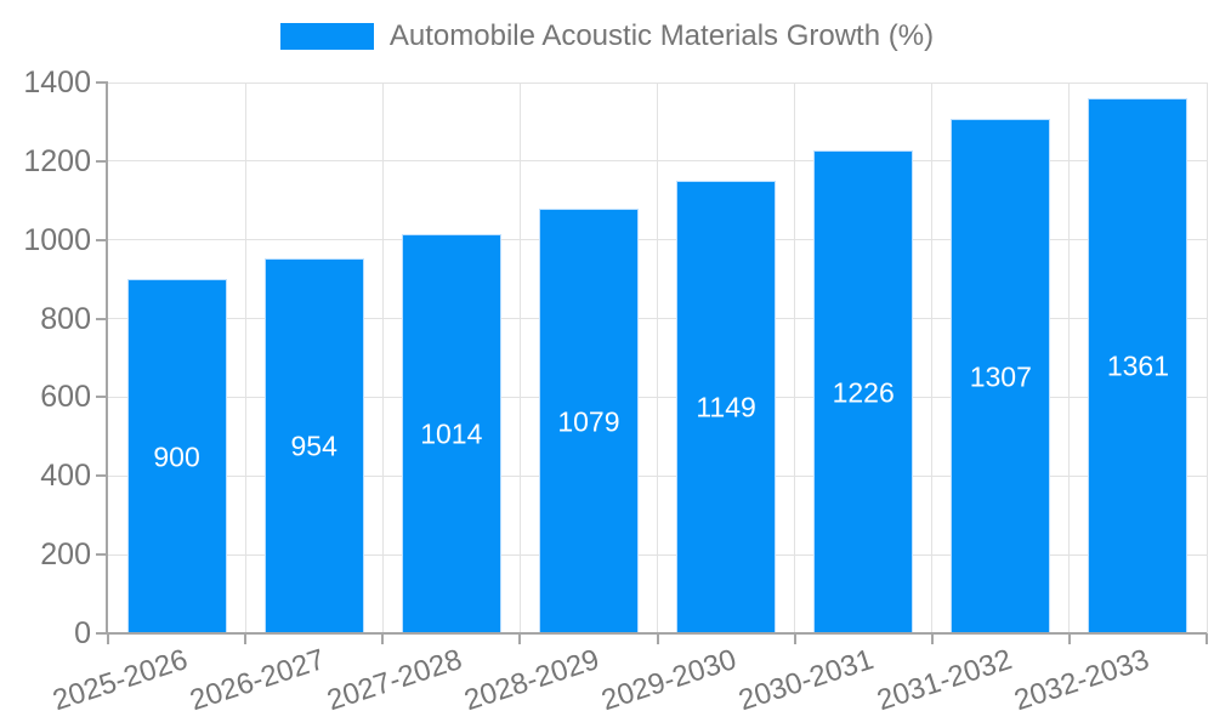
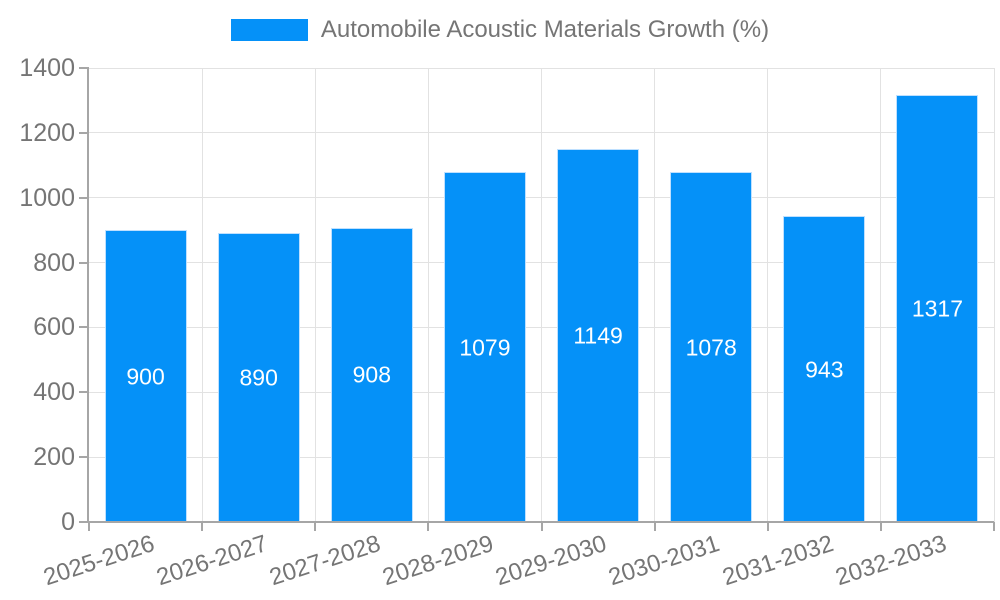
2026-2027: 954 -> 890
2027-2028: 1014 -> 908
2030-2031: 1226 -> 1078
2031-2032: 1307 -> 943
2032-2033: 1361 -> 1317
